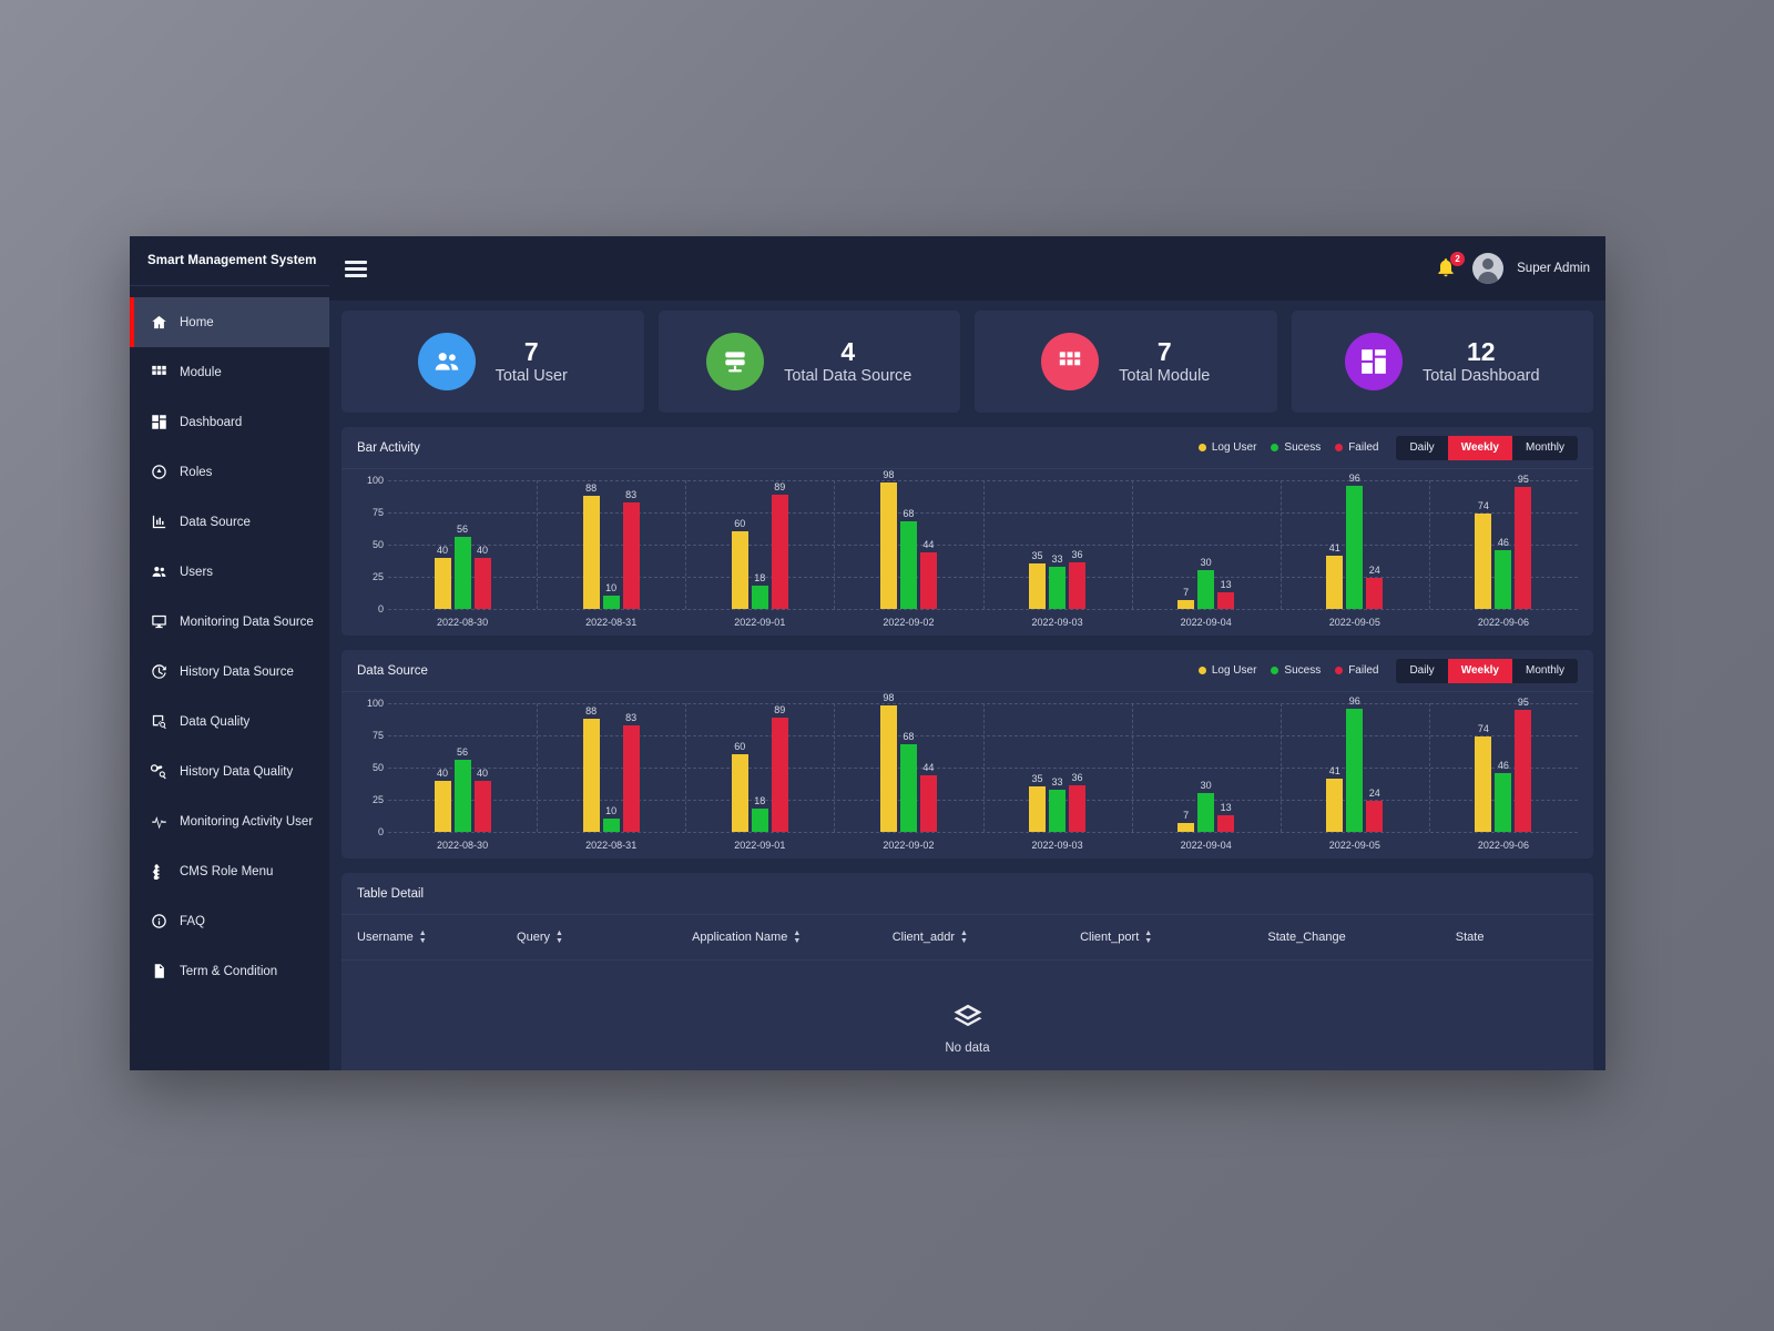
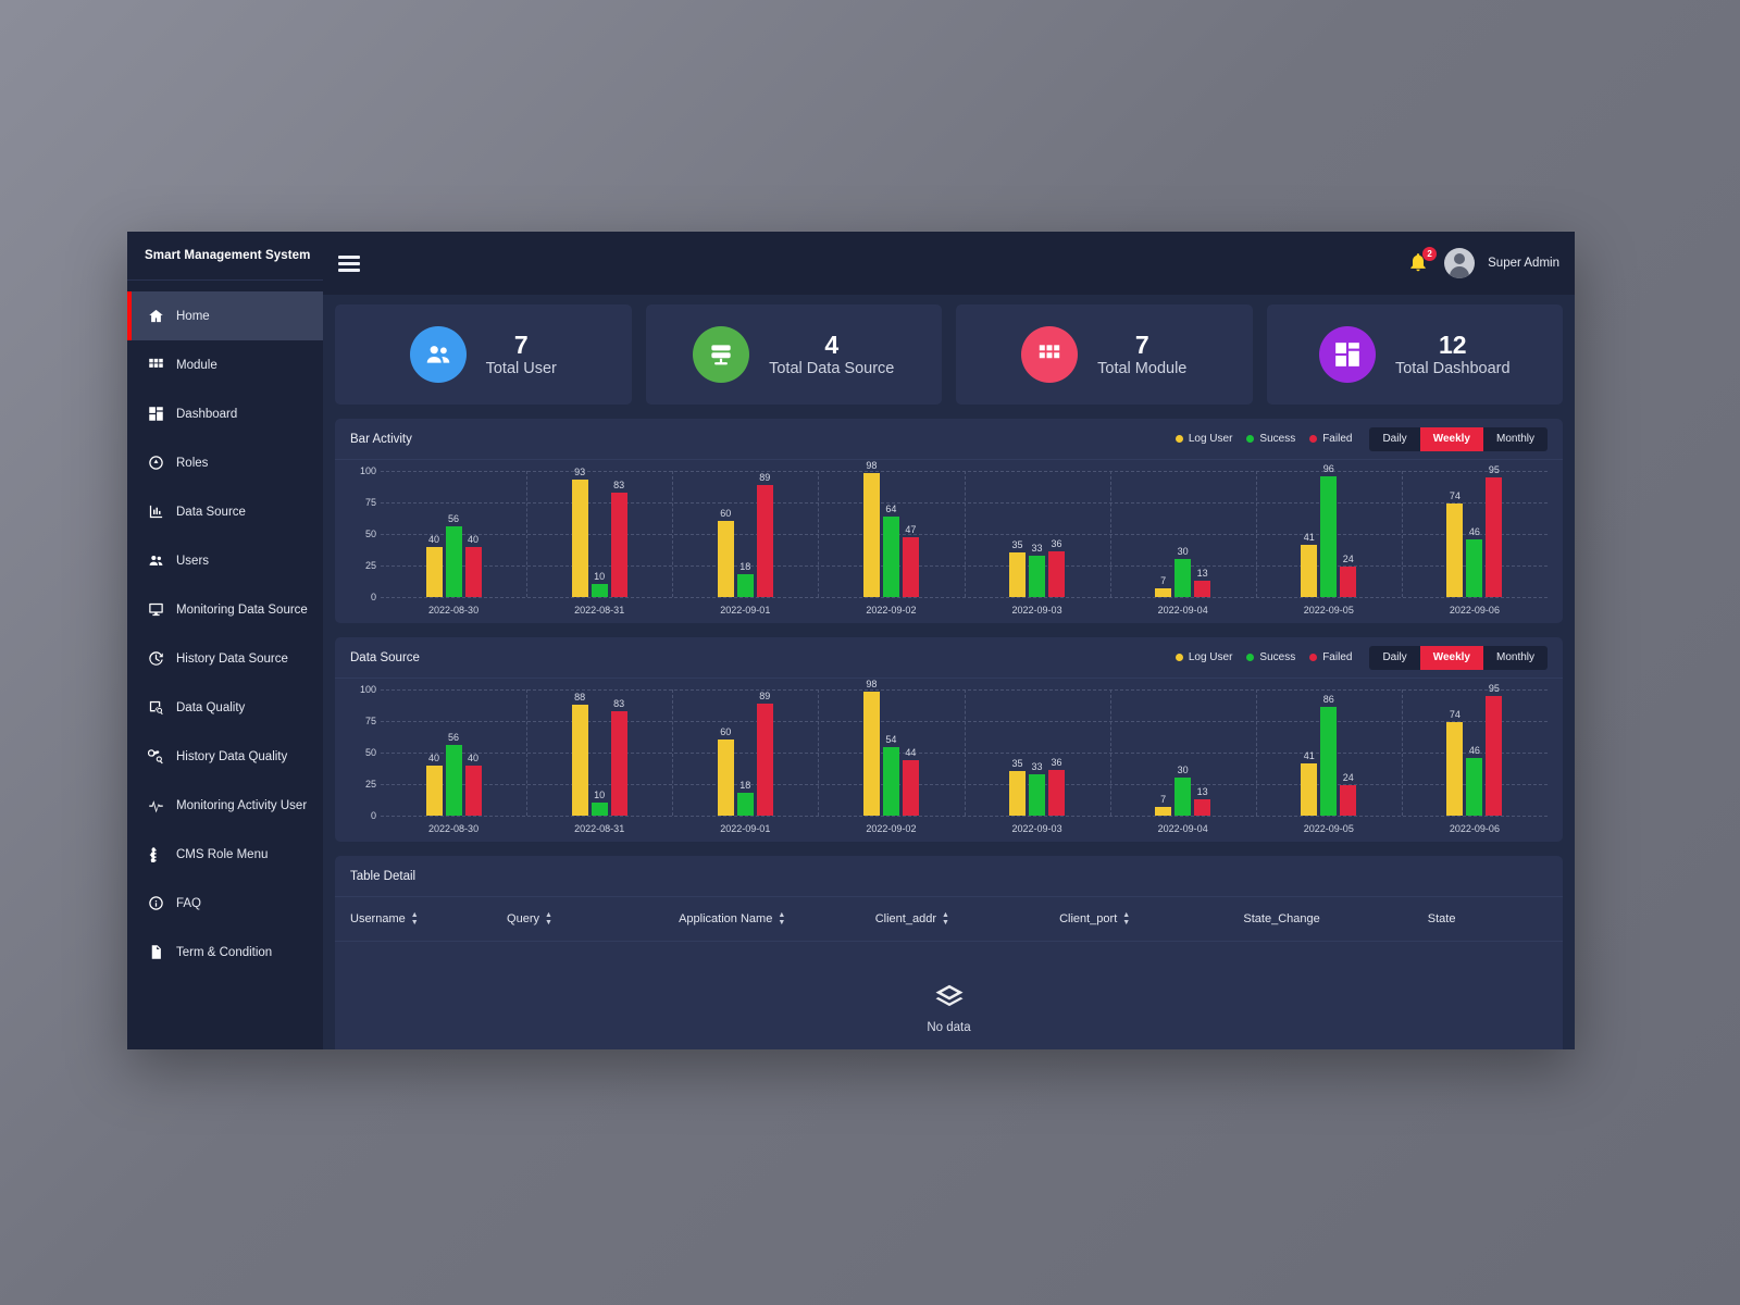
Bar Activity/Log User/2022-08-31: 88 -> 93
Bar Activity/Sucess/2022-09-02: 68 -> 64
Bar Activity/Failed/2022-09-02: 44 -> 47
Data Source/Sucess/2022-09-02: 68 -> 54
Data Source/Sucess/2022-09-05: 96 -> 86
